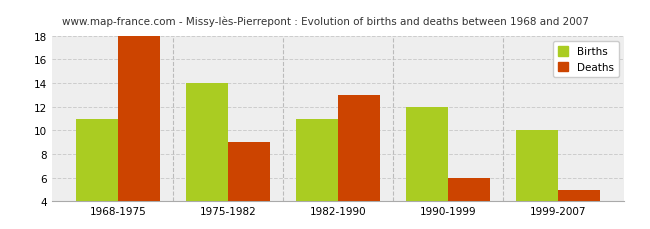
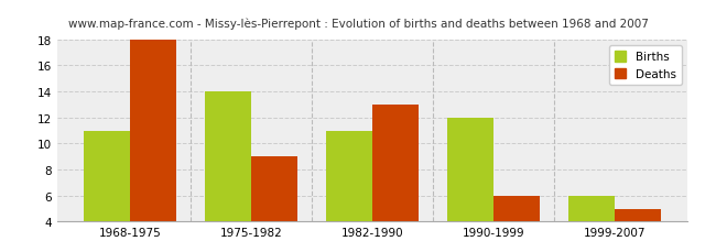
Births/1999-2007: 10 -> 6
